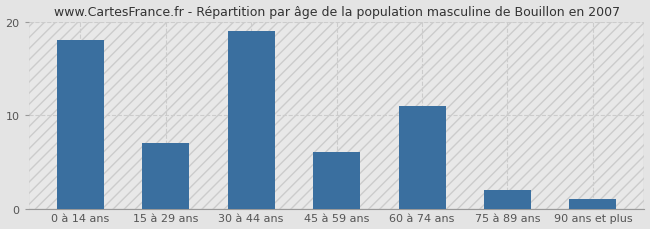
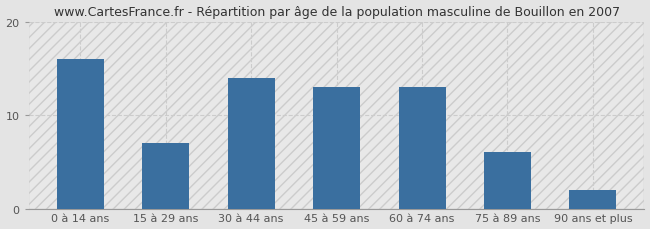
0 à 14 ans: 18 -> 16
30 à 44 ans: 19 -> 14
45 à 59 ans: 6 -> 13
60 à 74 ans: 11 -> 13
75 à 89 ans: 2 -> 6
90 ans et plus: 1 -> 2
